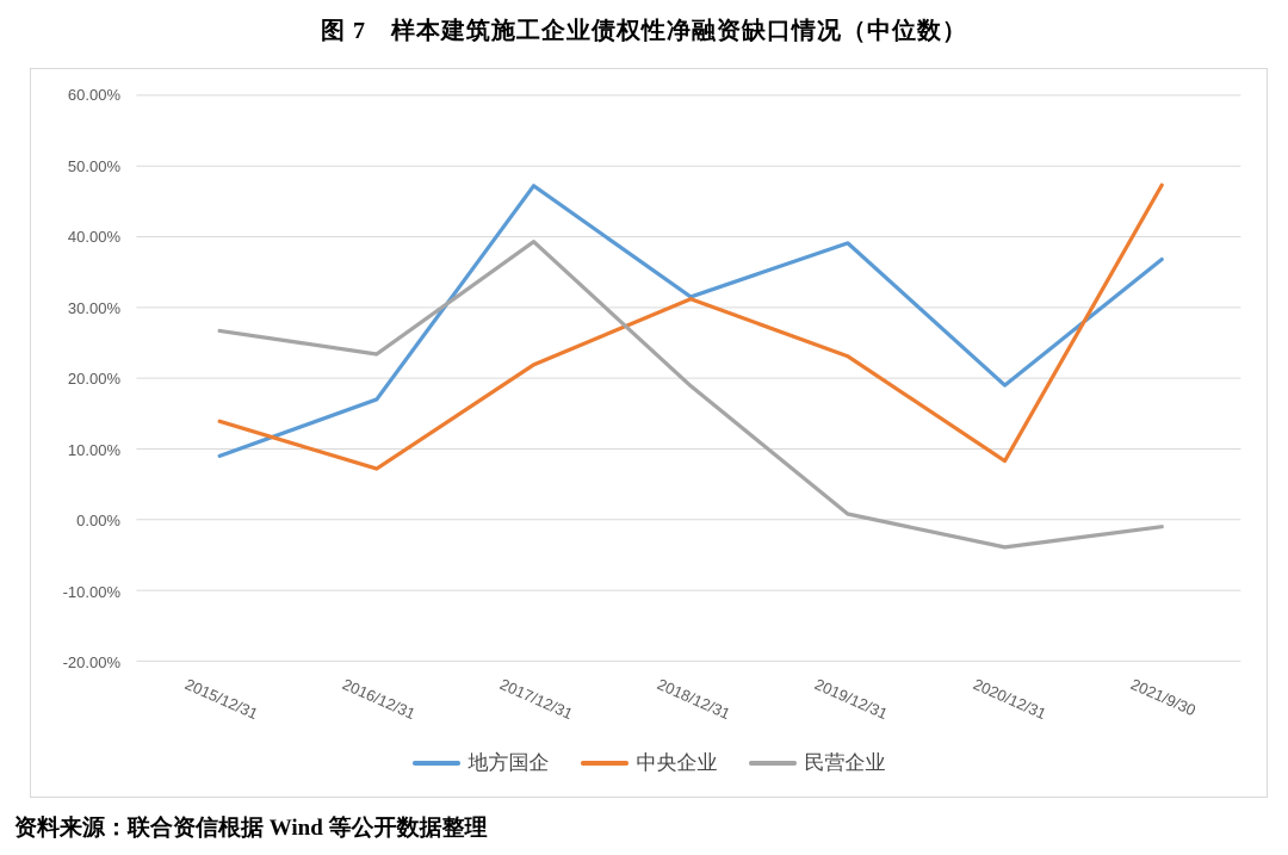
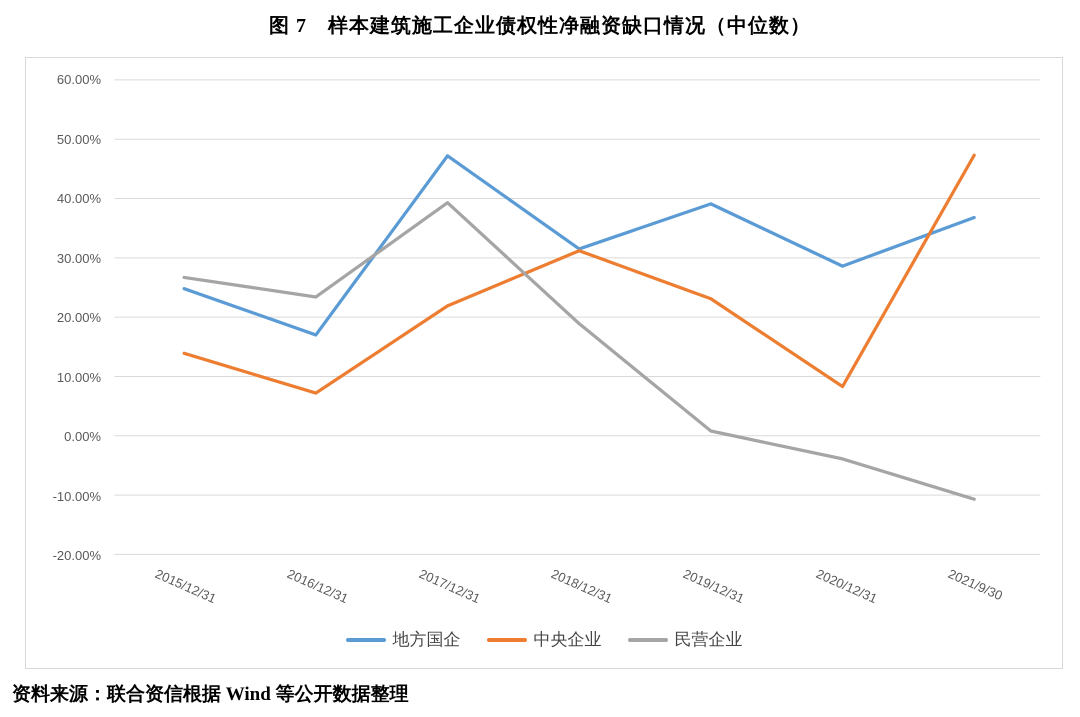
地方国企/2015/12/31: 9% -> 25%
地方国企/2020/12/31: 19% -> 29%
民营企业/2021/9/30: -1% -> -11%
